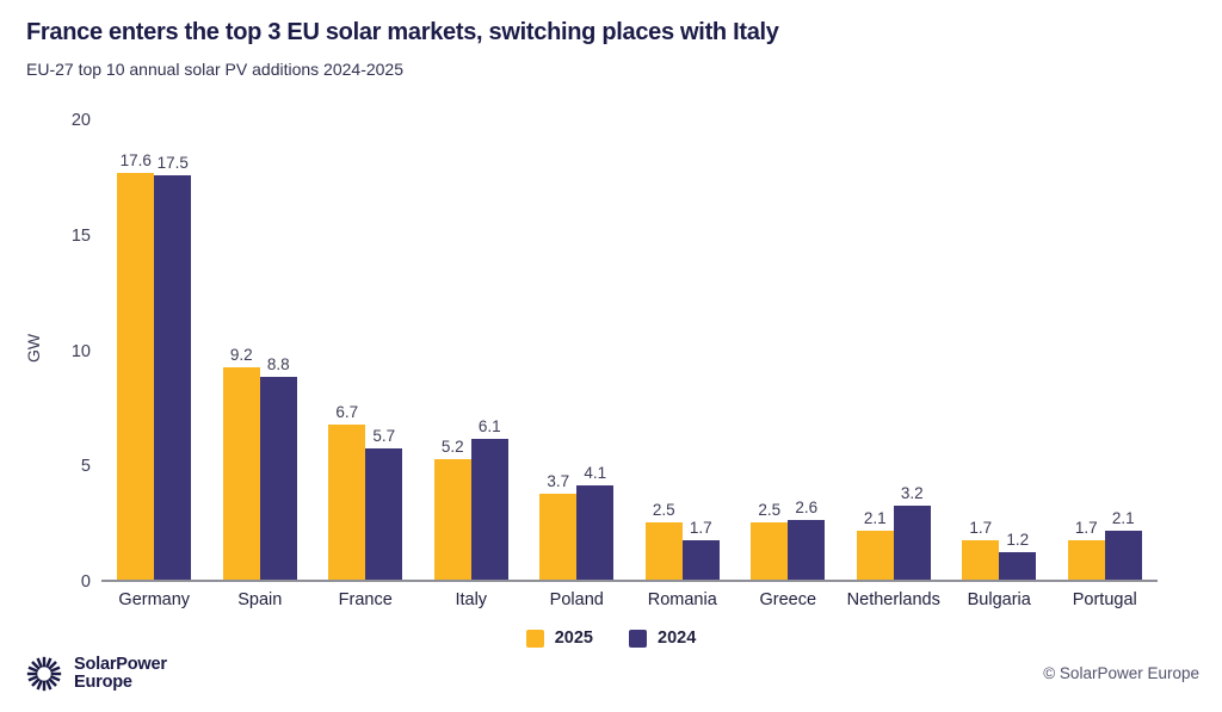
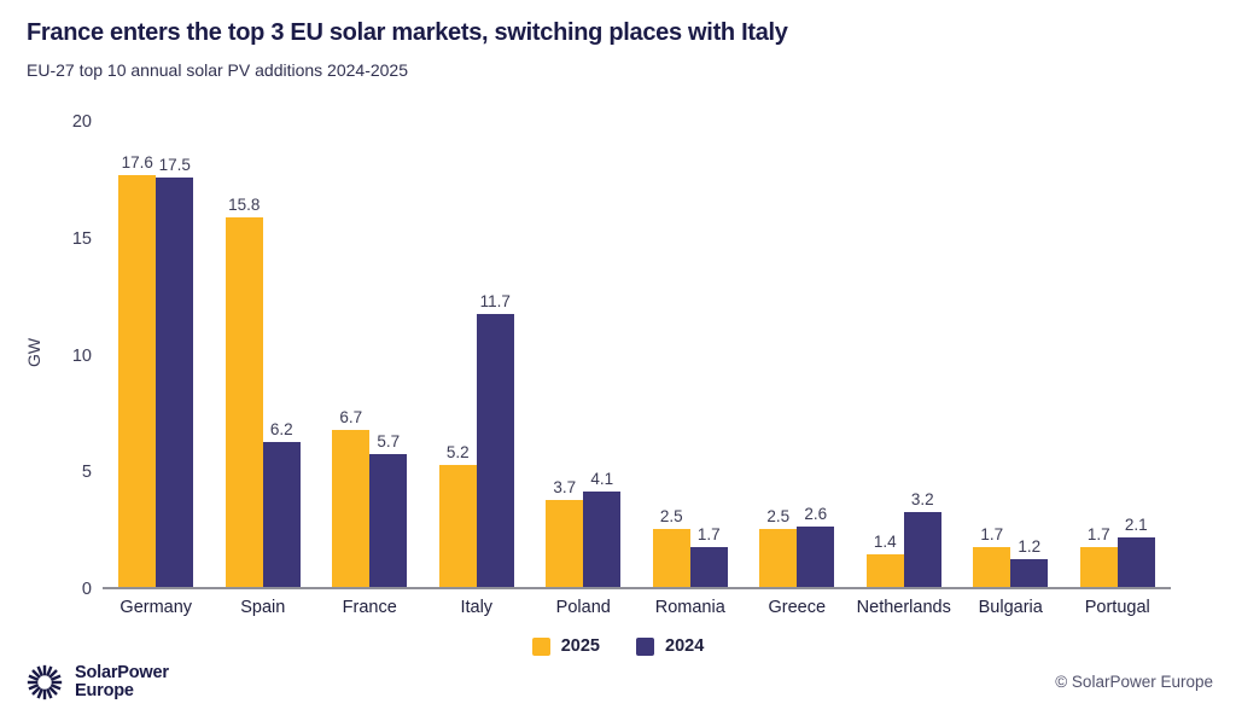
2025/Spain: 9.2 -> 15.8
2024/Spain: 8.8 -> 6.2
2024/Italy: 6.1 -> 11.7
2025/Netherlands: 2.1 -> 1.4
